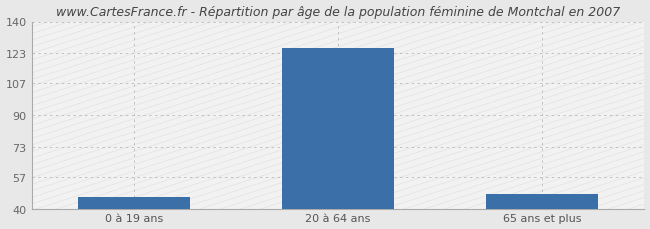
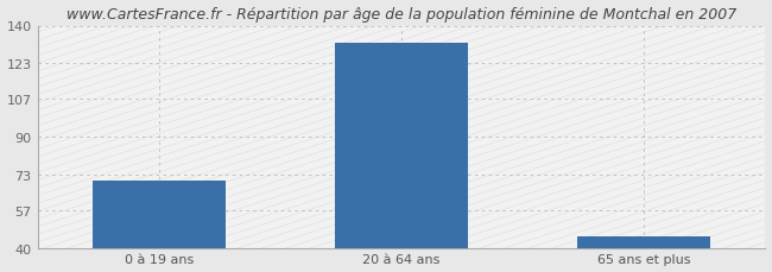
0 à 19 ans: 46 -> 70
20 à 64 ans: 126 -> 132
65 ans et plus: 48 -> 45
